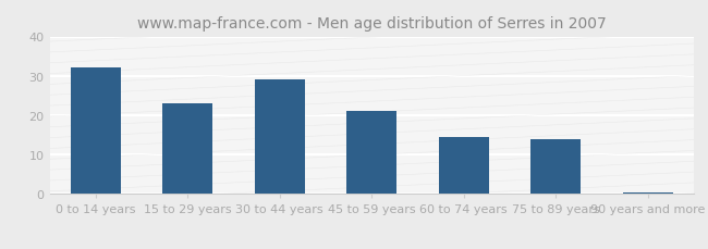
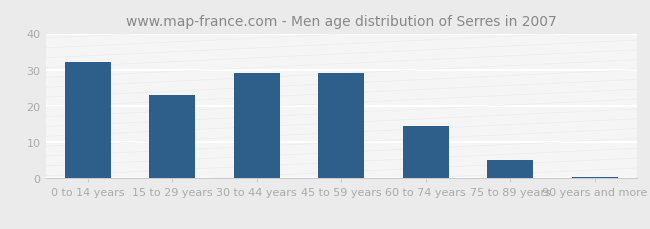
45 to 59 years: 21.0 -> 29.0
75 to 89 years: 14.0 -> 5.0
